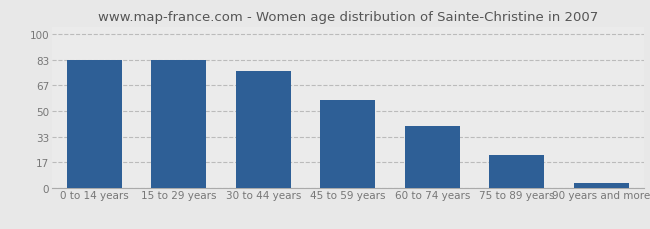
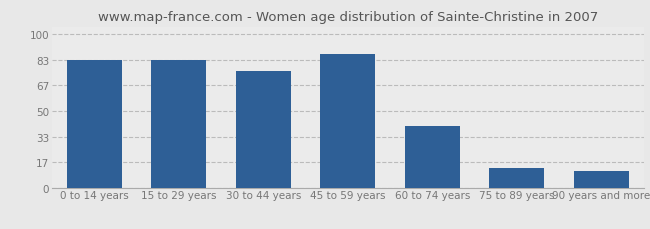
45 to 59 years: 57 -> 87
75 to 89 years: 21 -> 13
90 years and more: 3 -> 11
